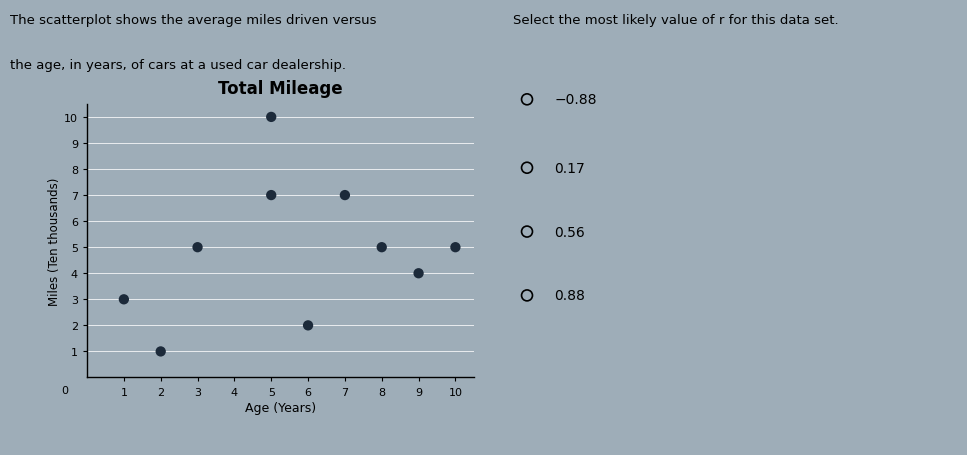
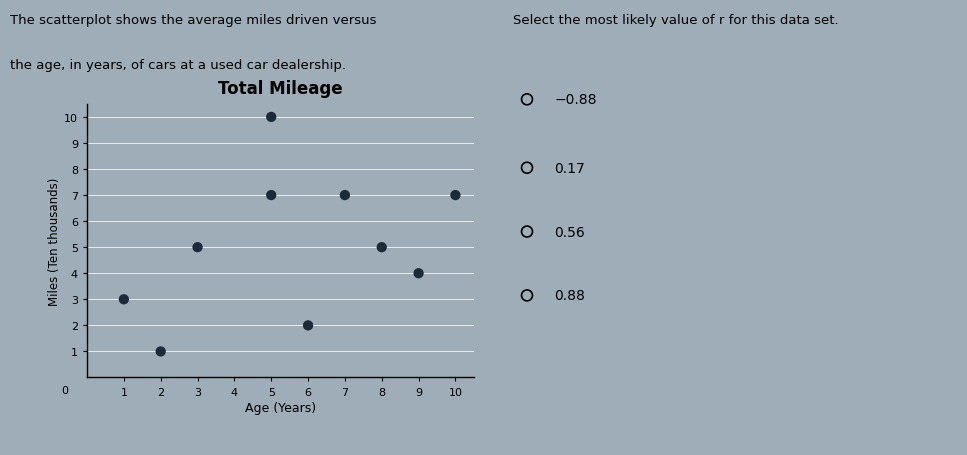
10: 5 -> 7
